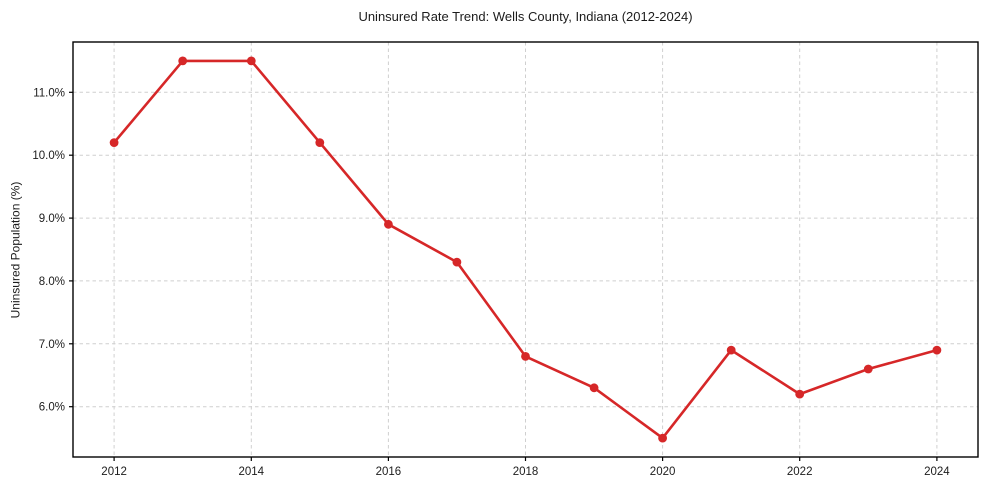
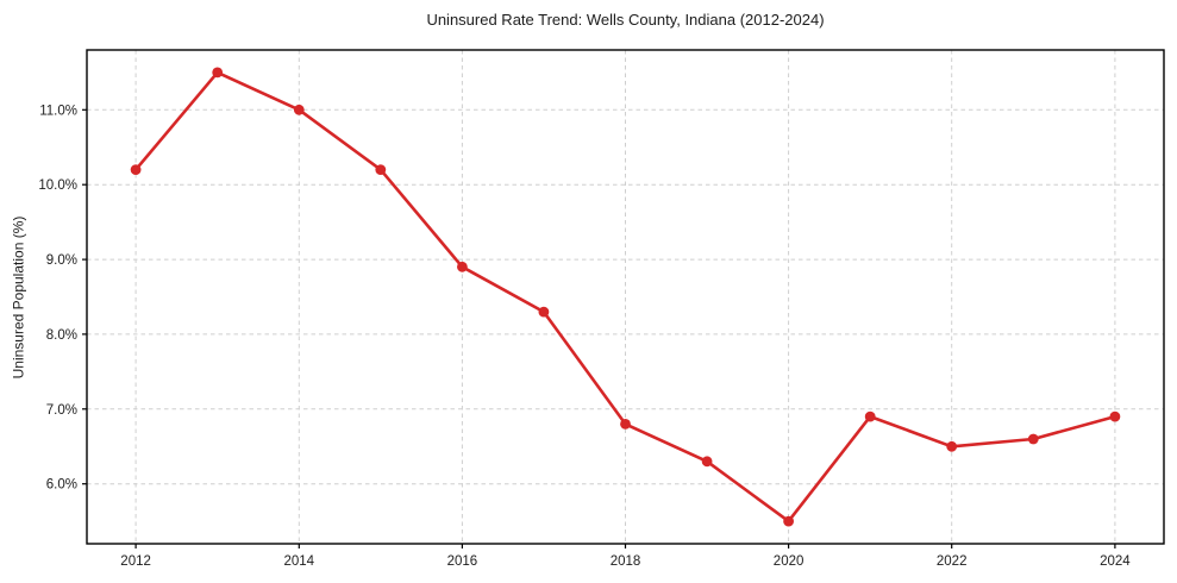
2014: 11.5% -> 11.0%
2022: 6.2% -> 6.5%
